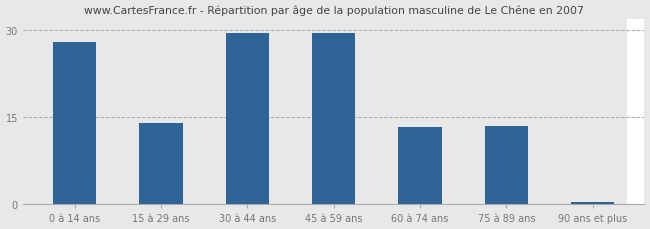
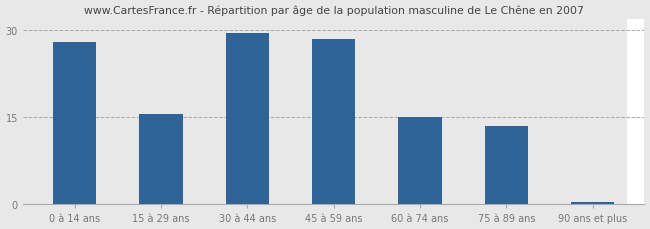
15 à 29 ans: 14.0 -> 15.5
45 à 59 ans: 29.6 -> 28.5
60 à 74 ans: 13.4 -> 15.0
